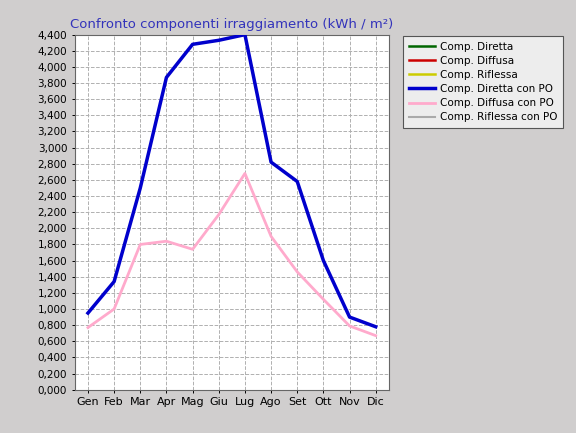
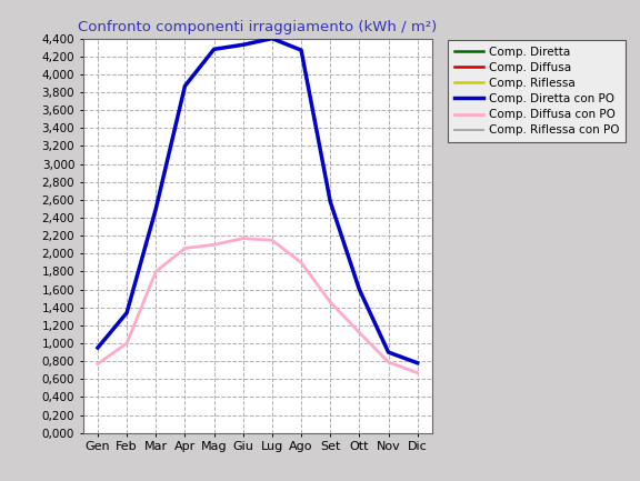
Comp. Diffusa con PO/Apr: 1,840 -> 2,060
Comp. Diffusa con PO/Mag: 1,740 -> 2,100
Comp. Diffusa con PO/Lug: 2,680 -> 2,150
Comp. Diretta con PO/Ago: 2,820 -> 4,270
